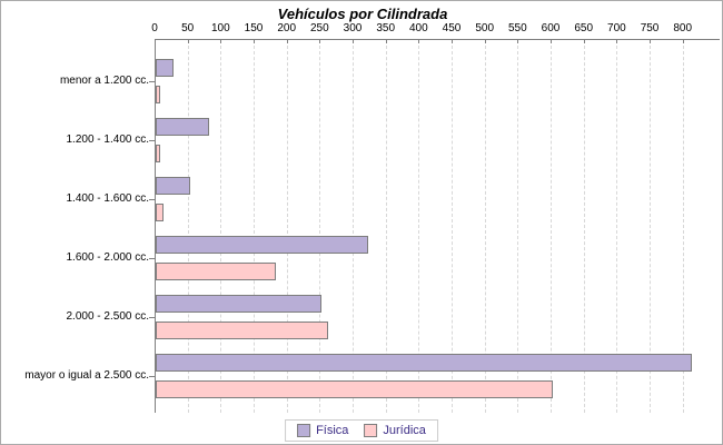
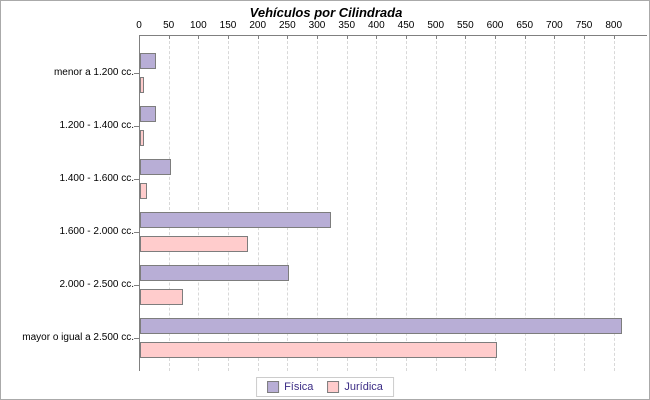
Física/1.200 - 1.400 cc.: 80 -> 20
Jurídica/2.000 - 2.500 cc.: 260 -> 70
